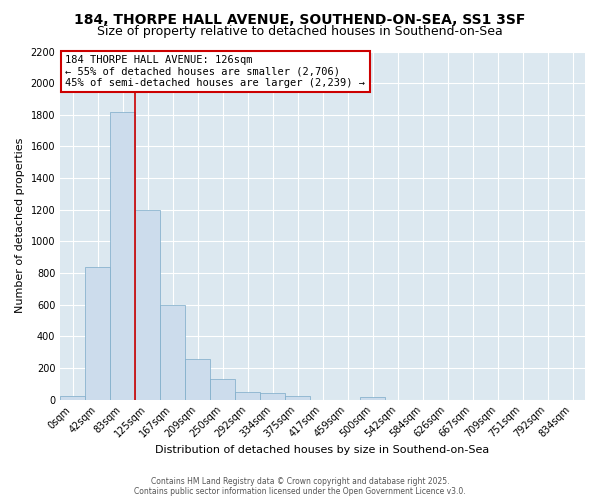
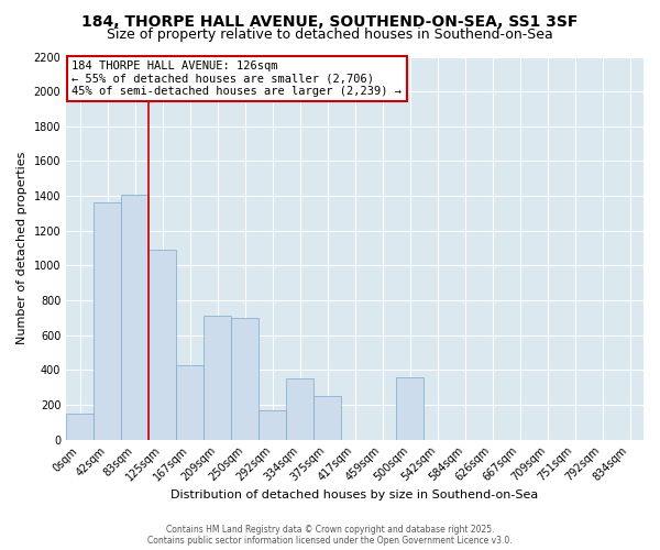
0sqm: 20 -> 150
42sqm: 840 -> 1360
83sqm: 1820 -> 1410
125sqm: 1200 -> 1090
167sqm: 600 -> 430
209sqm: 260 -> 710
250sqm: 130 -> 700
292sqm: 50 -> 170
334sqm: 40 -> 350
375sqm: 20 -> 250
500sqm: 20 -> 360
